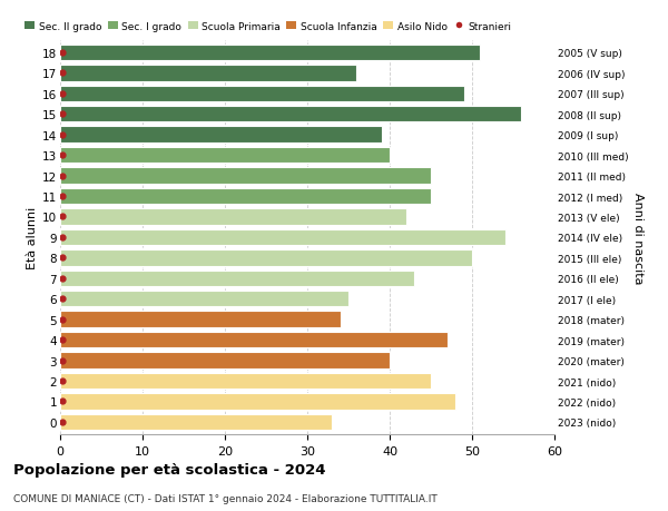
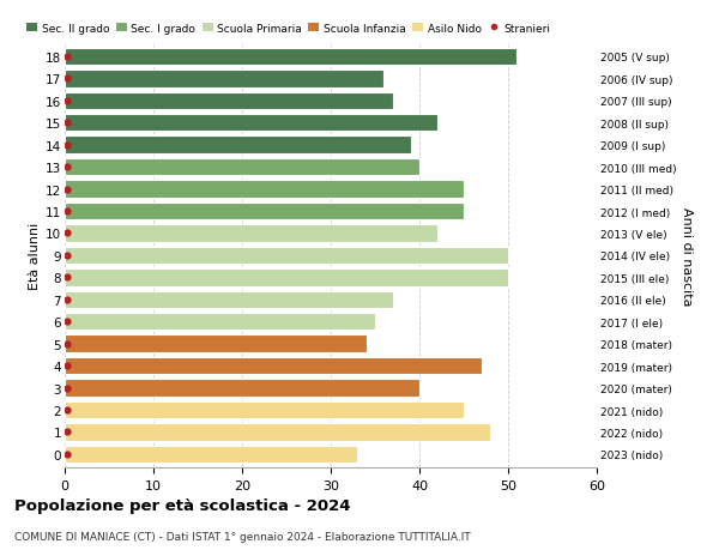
16: 49 -> 37
15: 56 -> 42
9: 54 -> 50
7: 43 -> 37
